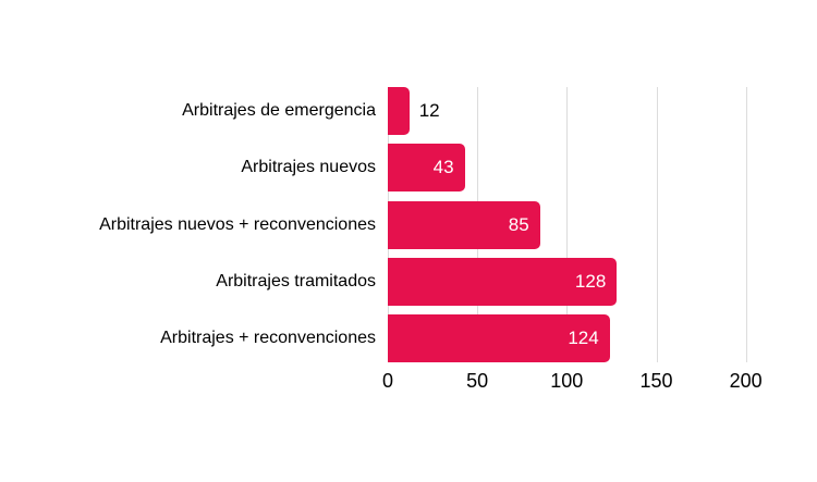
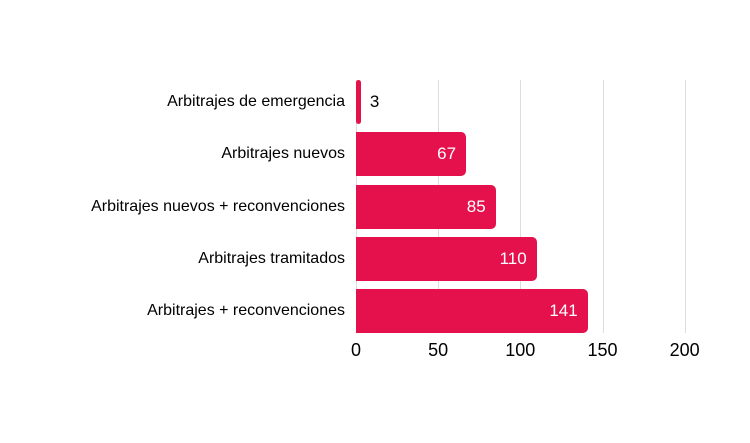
Arbitrajes de emergencia: 12 -> 3
Arbitrajes nuevos: 43 -> 67
Arbitrajes tramitados: 128 -> 110
Arbitrajes + reconvenciones: 124 -> 141
